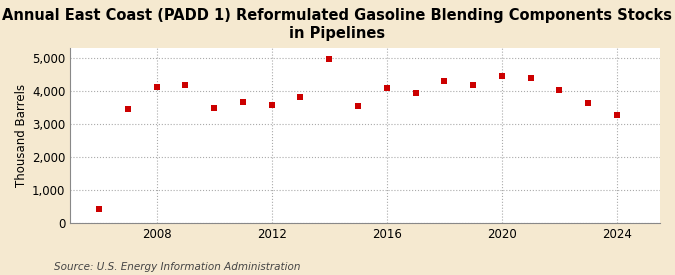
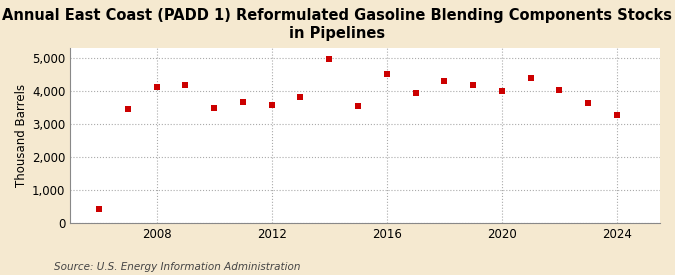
2016: 4,080 -> 4,500
2020: 4,440 -> 4,000
